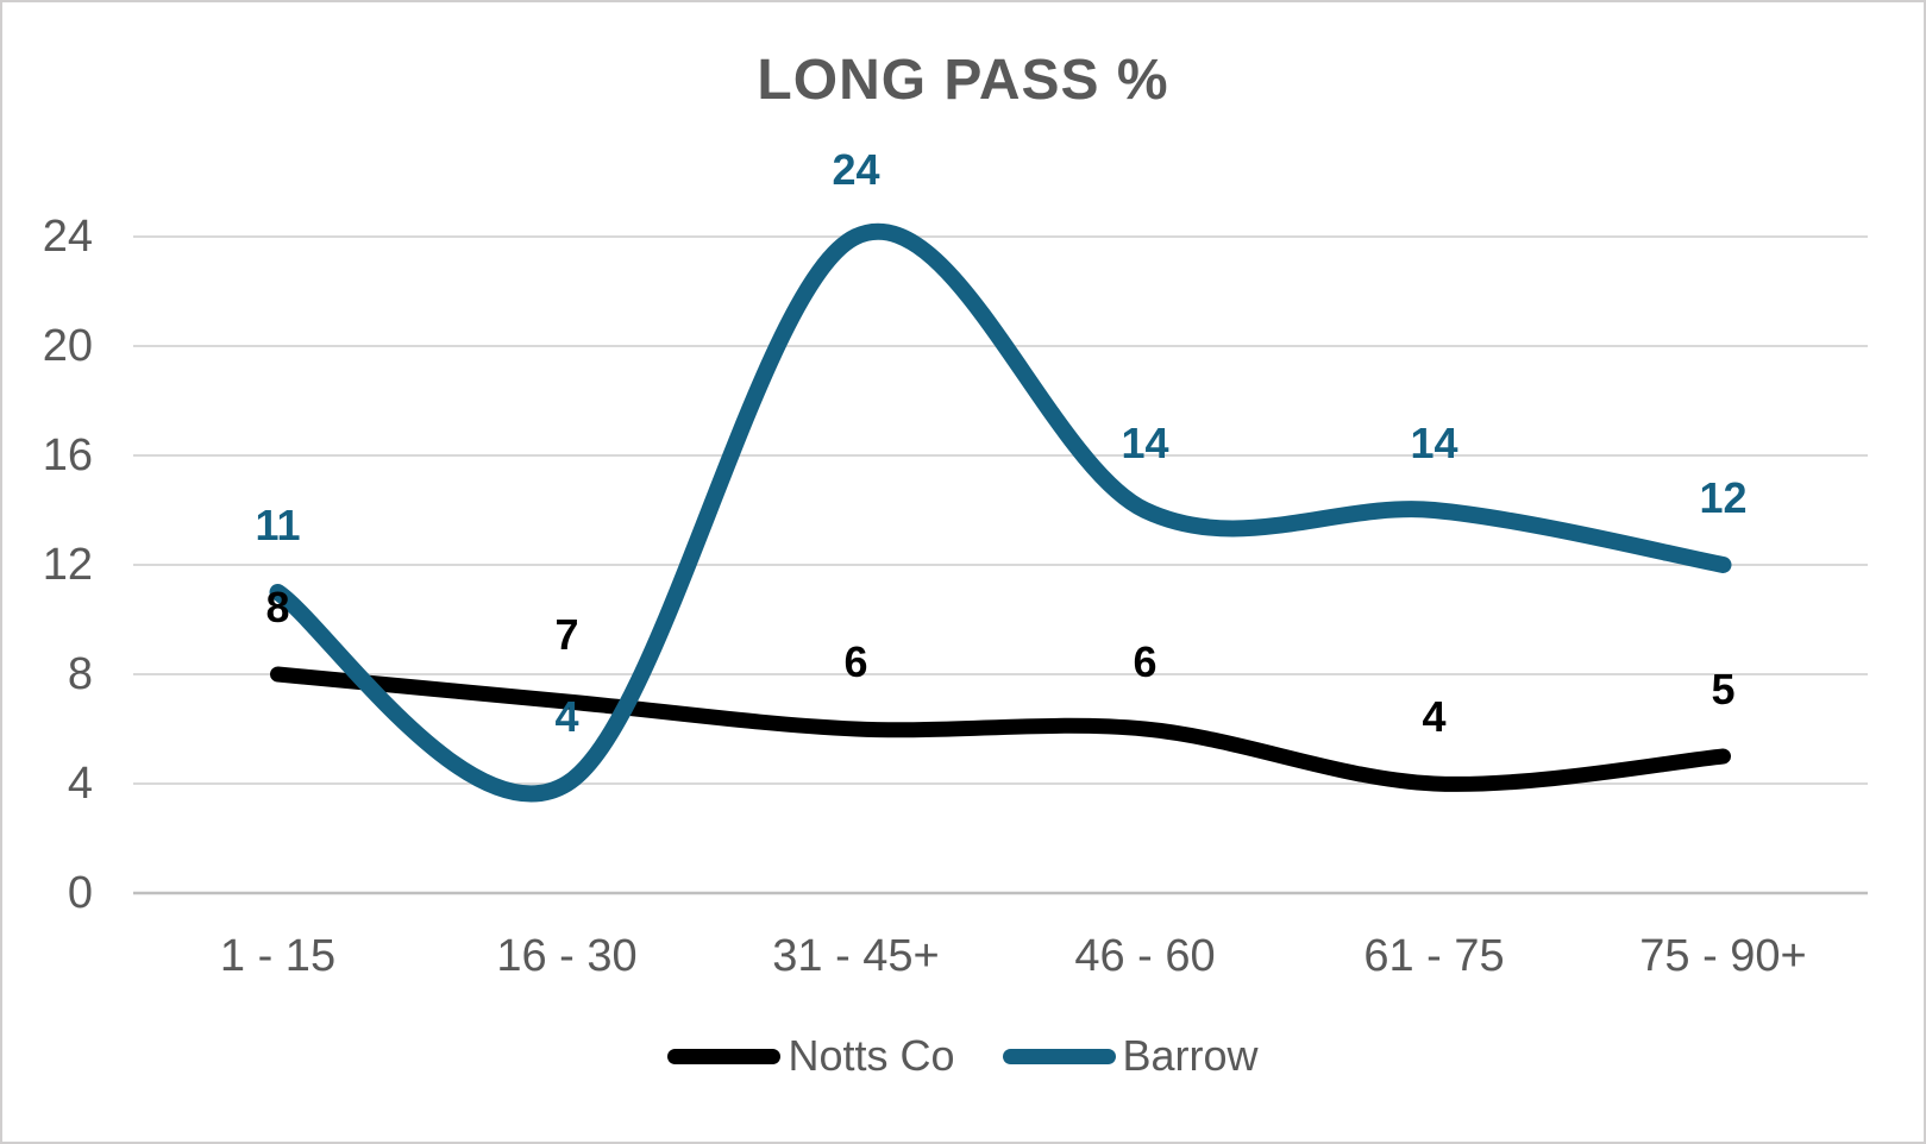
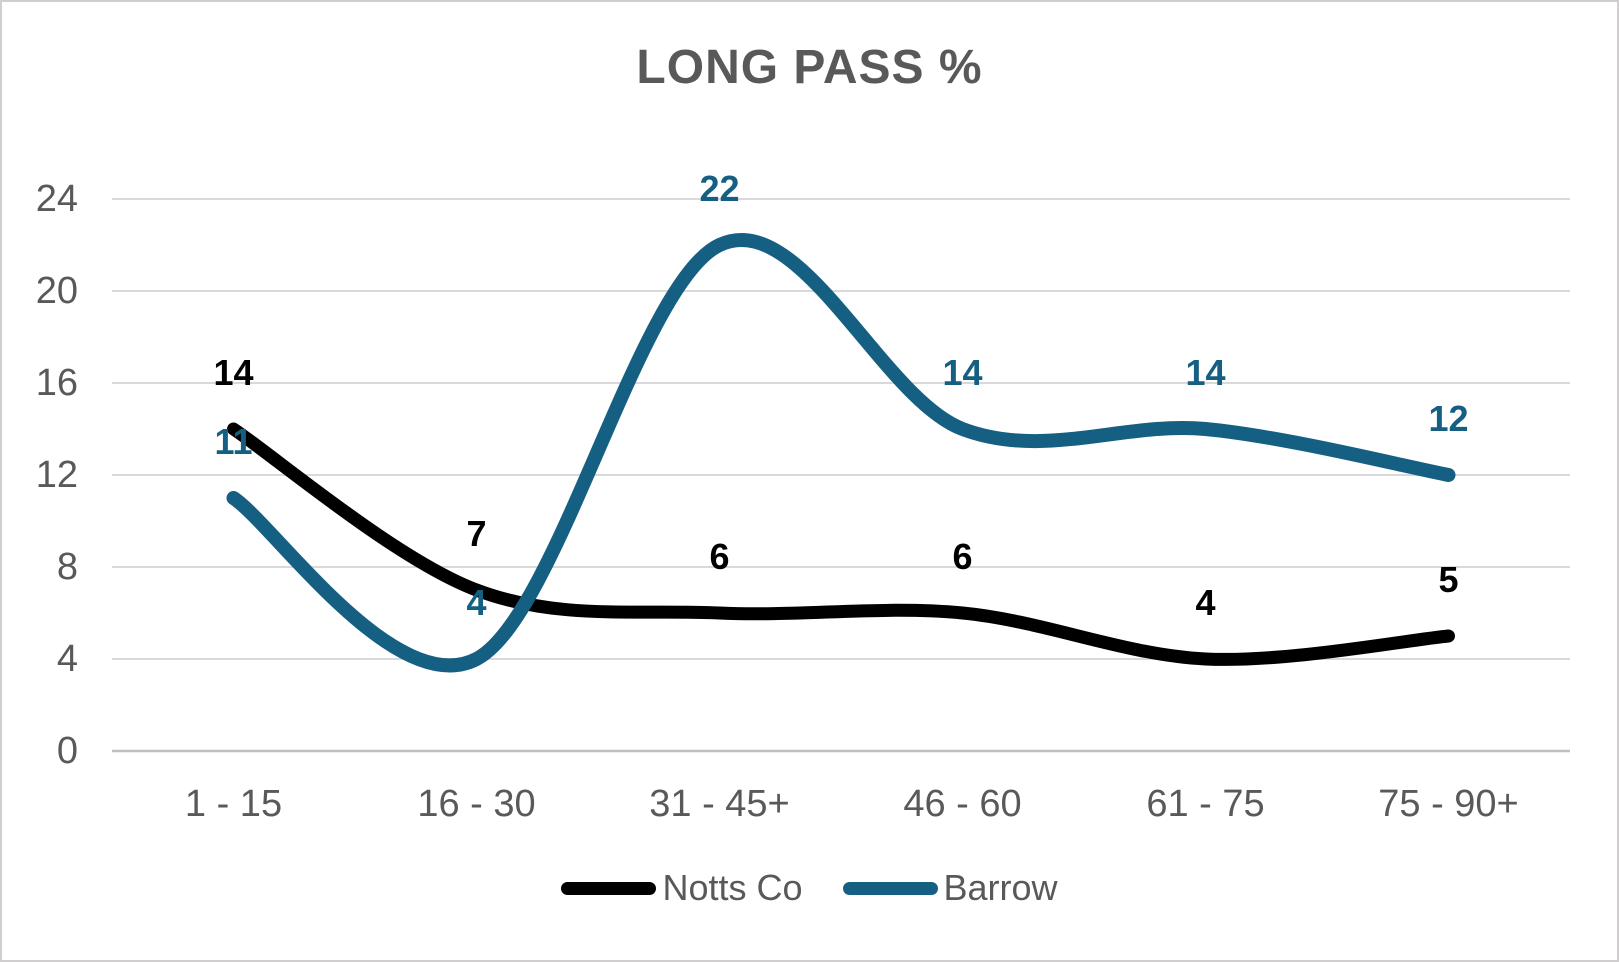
Notts Co/1 - 15: 8 -> 14
Barrow/31 - 45+: 24 -> 22
